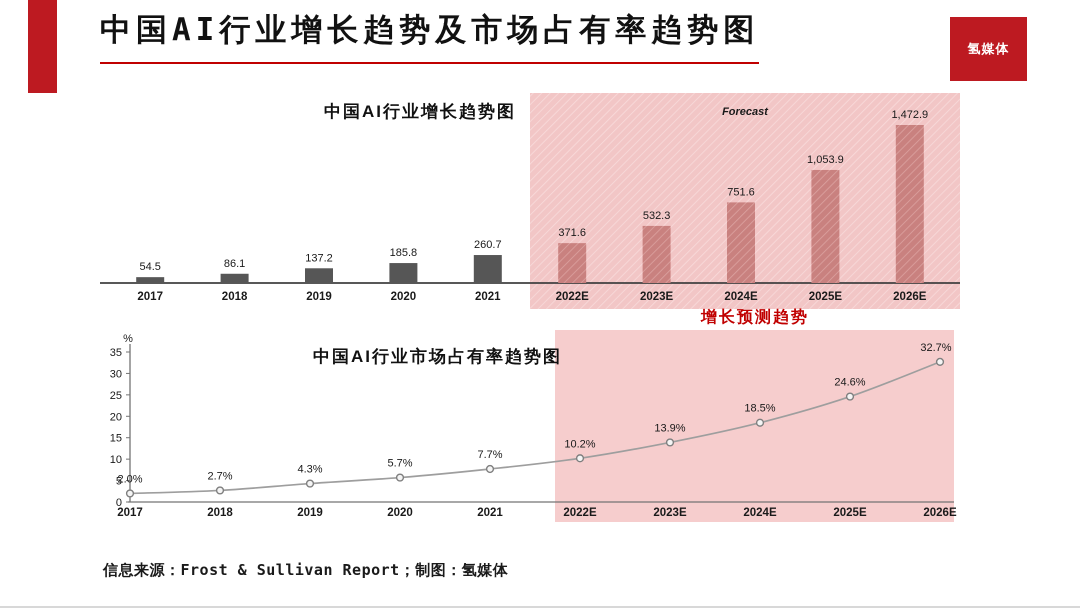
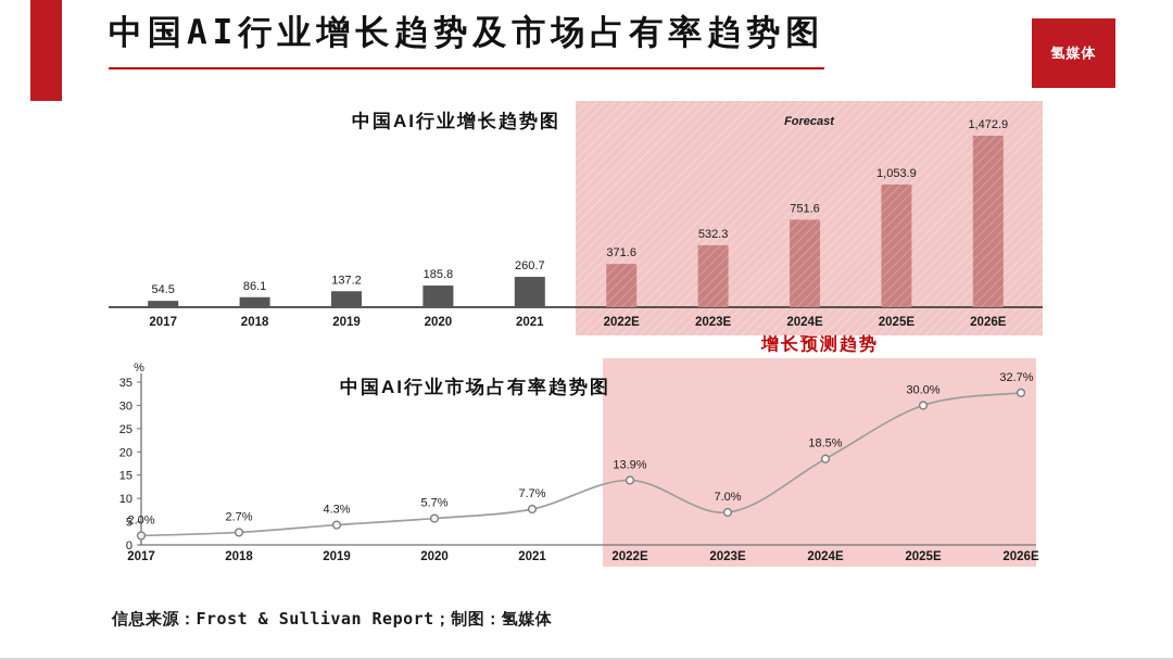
中国AI行业市场占有率趋势图/2022E: 10.2% -> 13.9%
中国AI行业市场占有率趋势图/2023E: 13.9% -> 7.0%
中国AI行业市场占有率趋势图/2025E: 24.6% -> 30.0%
